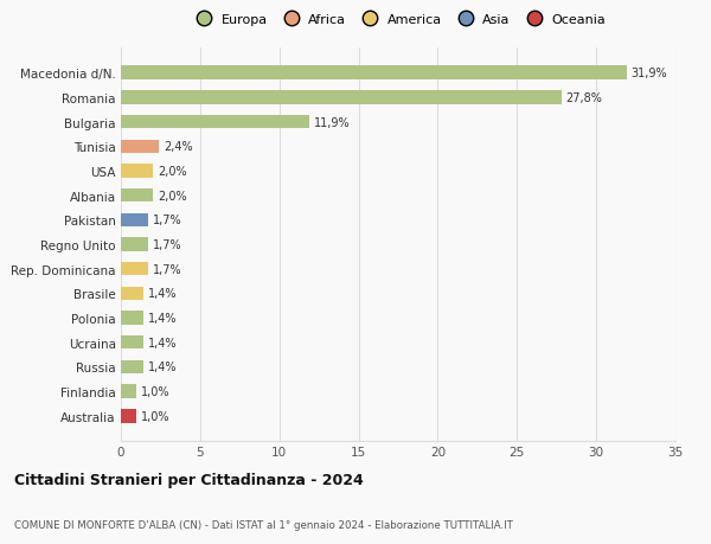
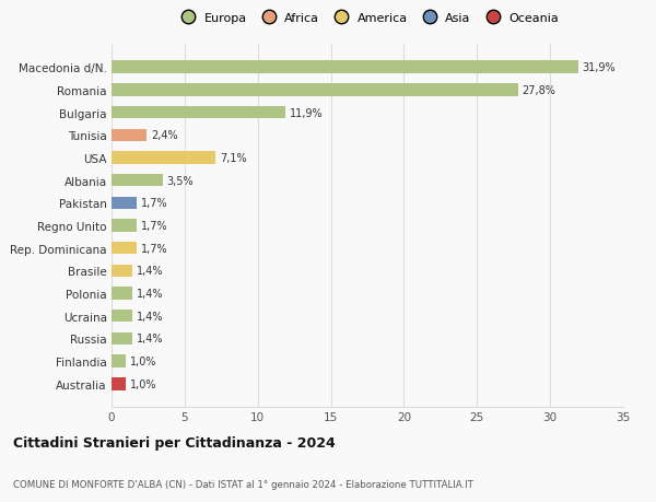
USA: 2,0% -> 7,1%
Albania: 2,0% -> 3,5%
